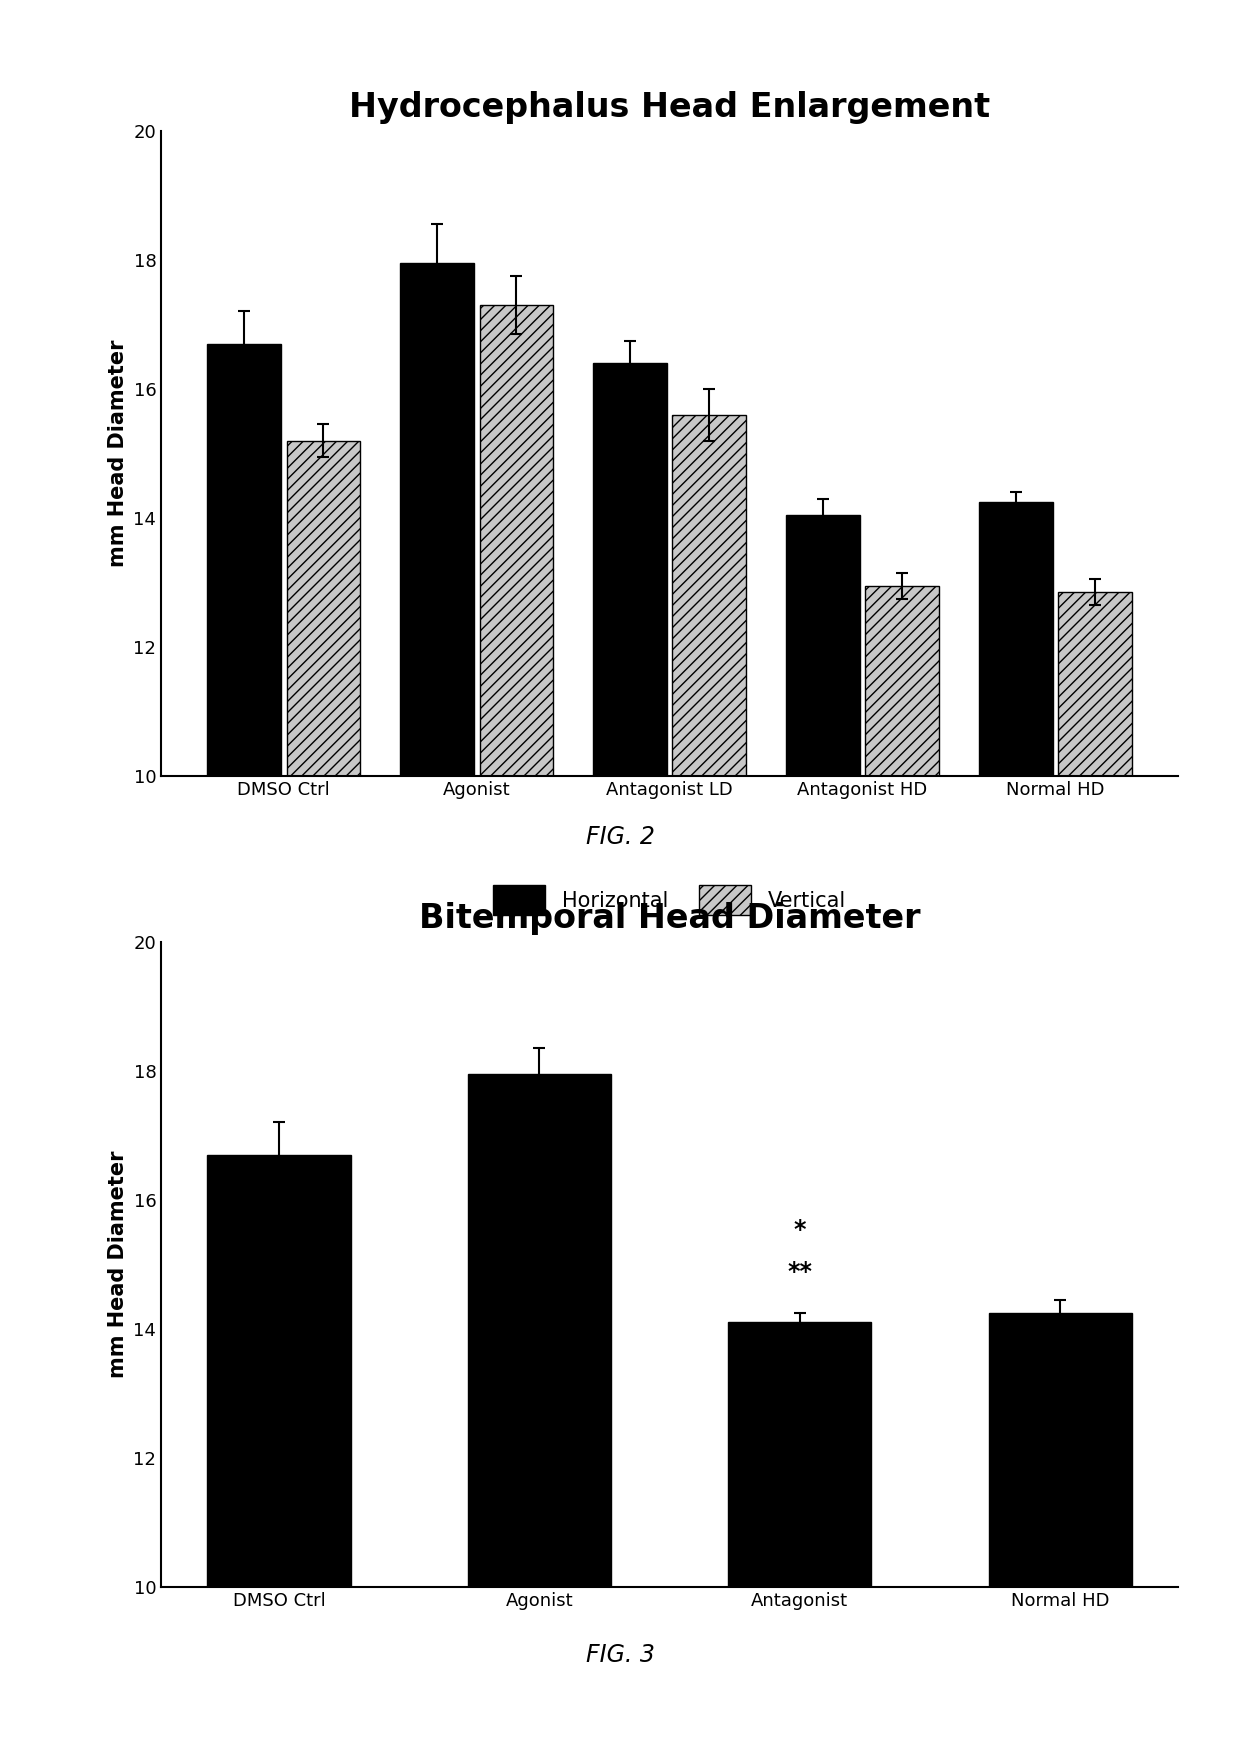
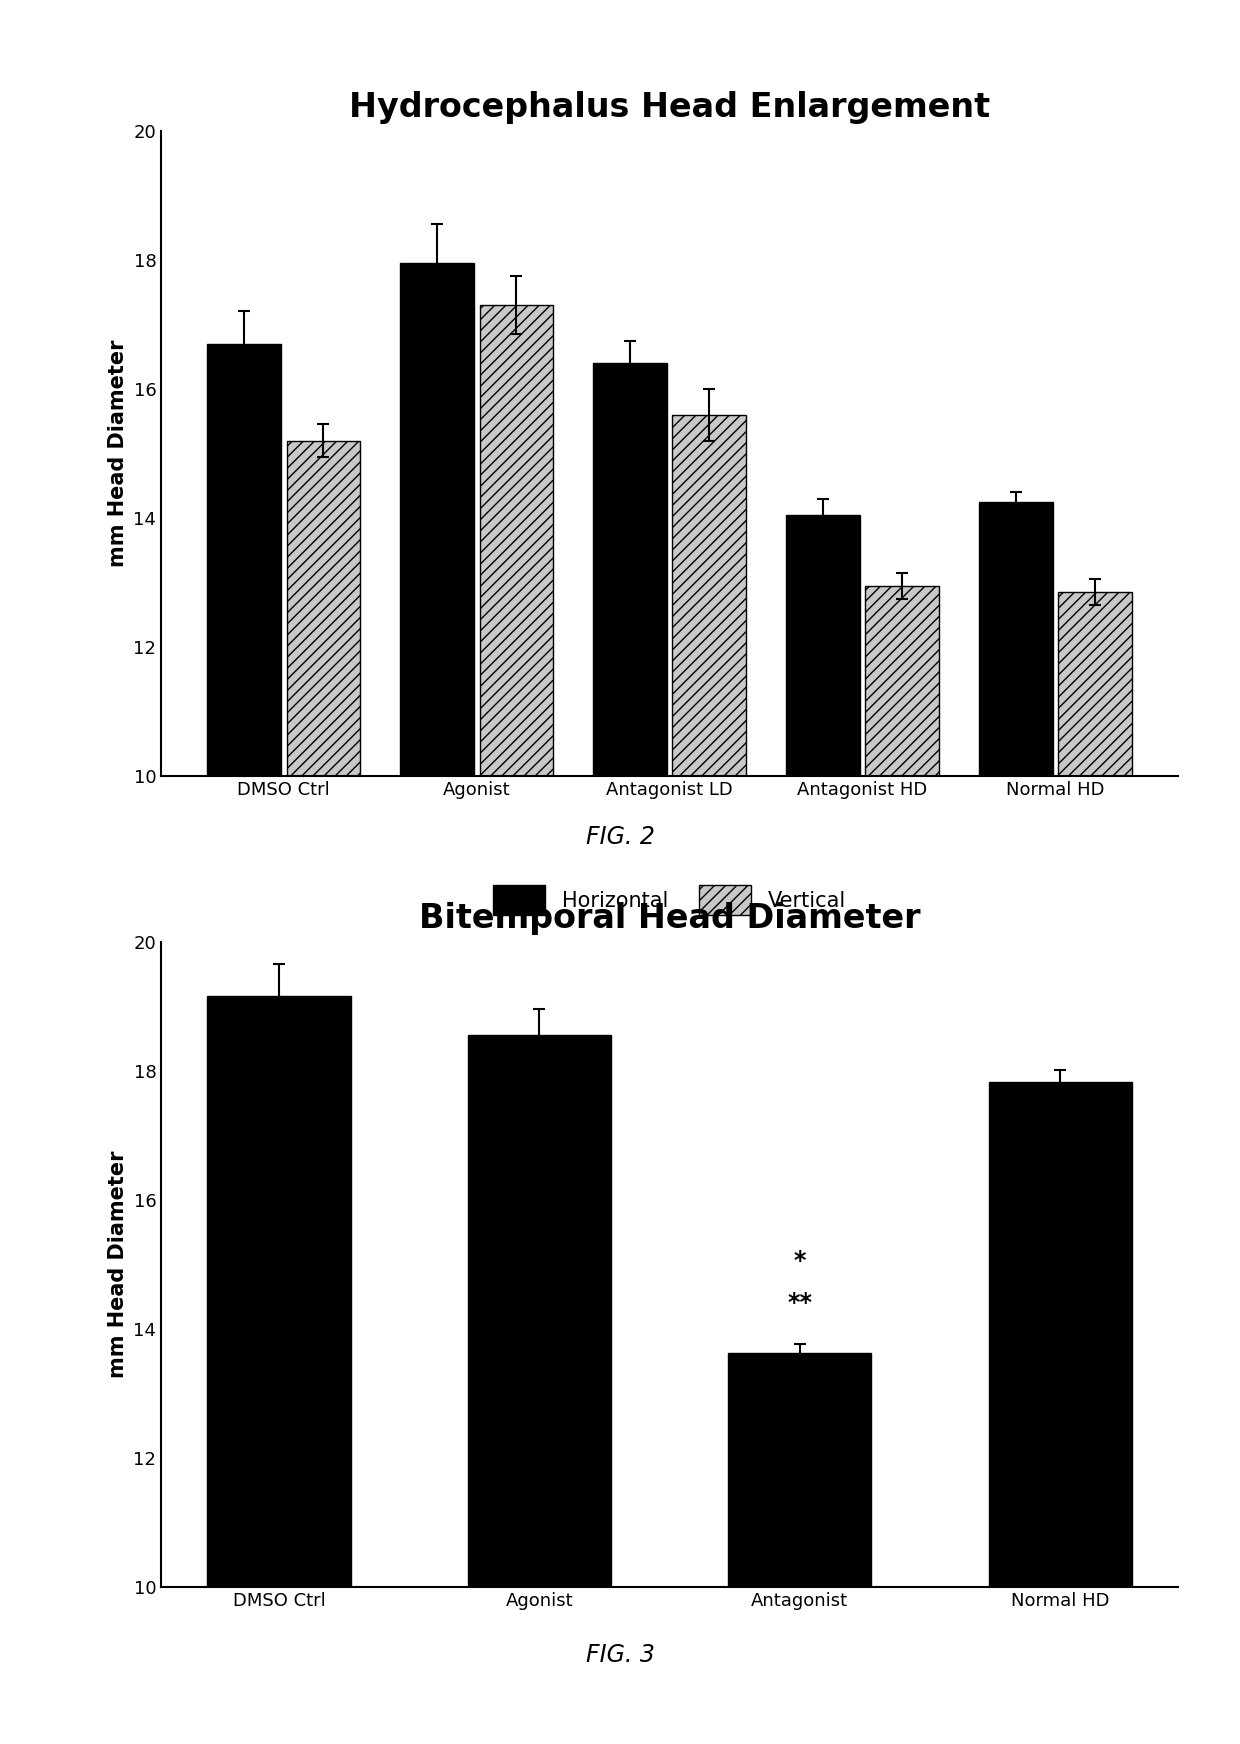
Bitemporal Head Diameter/DMSO Ctrl: 16.70 -> 19.16
Bitemporal Head Diameter/Agonist: 17.95 -> 18.56
Bitemporal Head Diameter/Antagonist: 14.10 -> 13.62
Bitemporal Head Diameter/Normal HD: 14.25 -> 17.82
